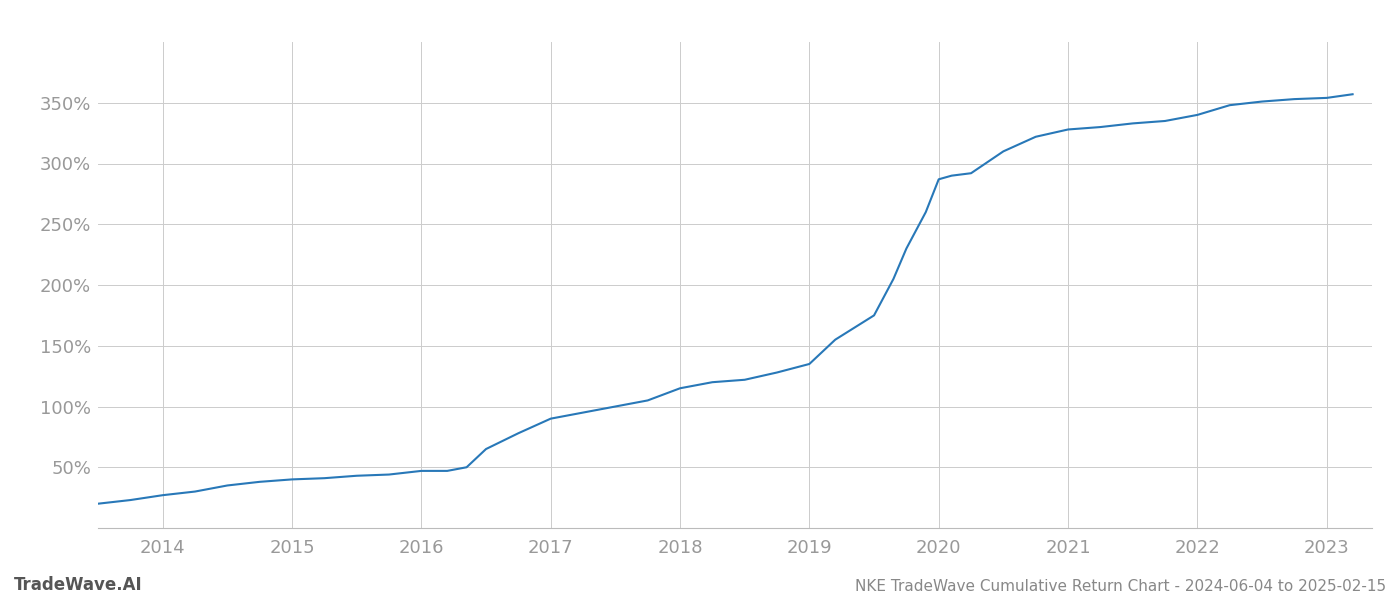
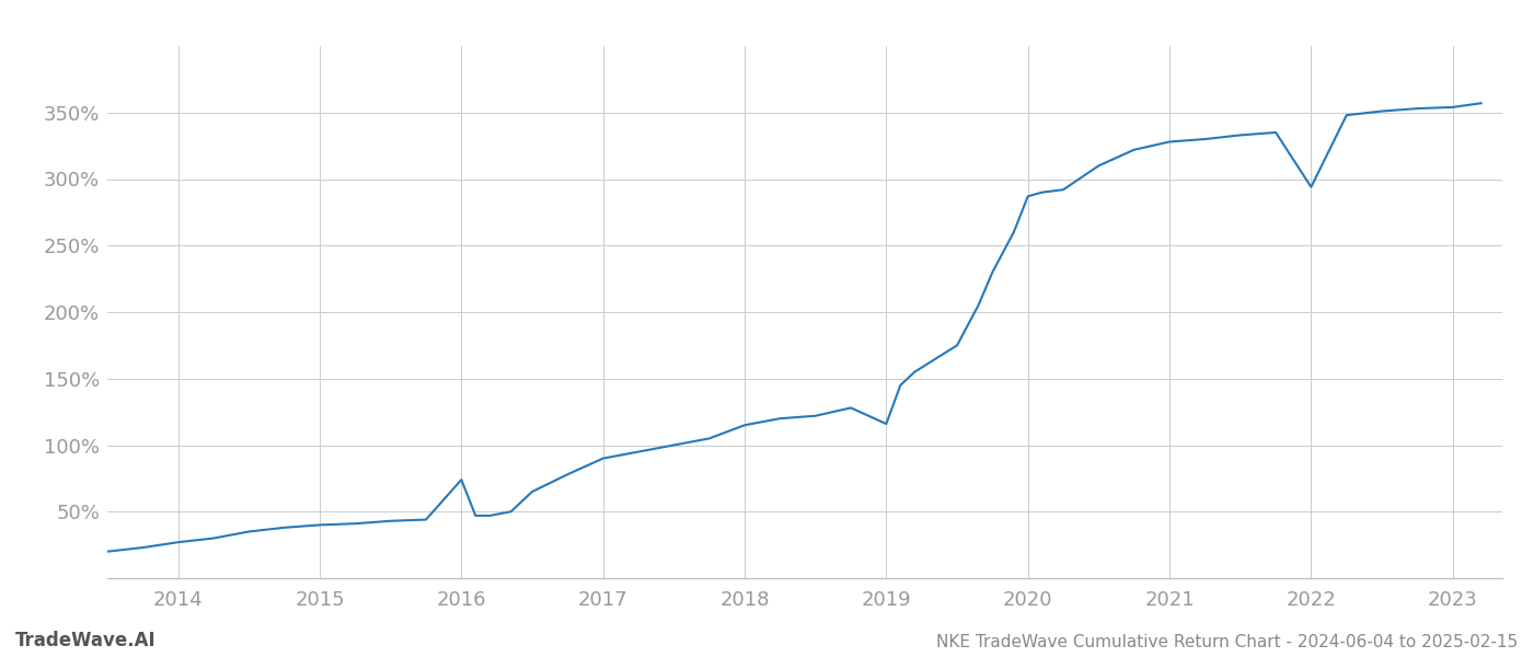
2016: 47% -> 74%
2019: 135% -> 116%
2022: 340% -> 294%
